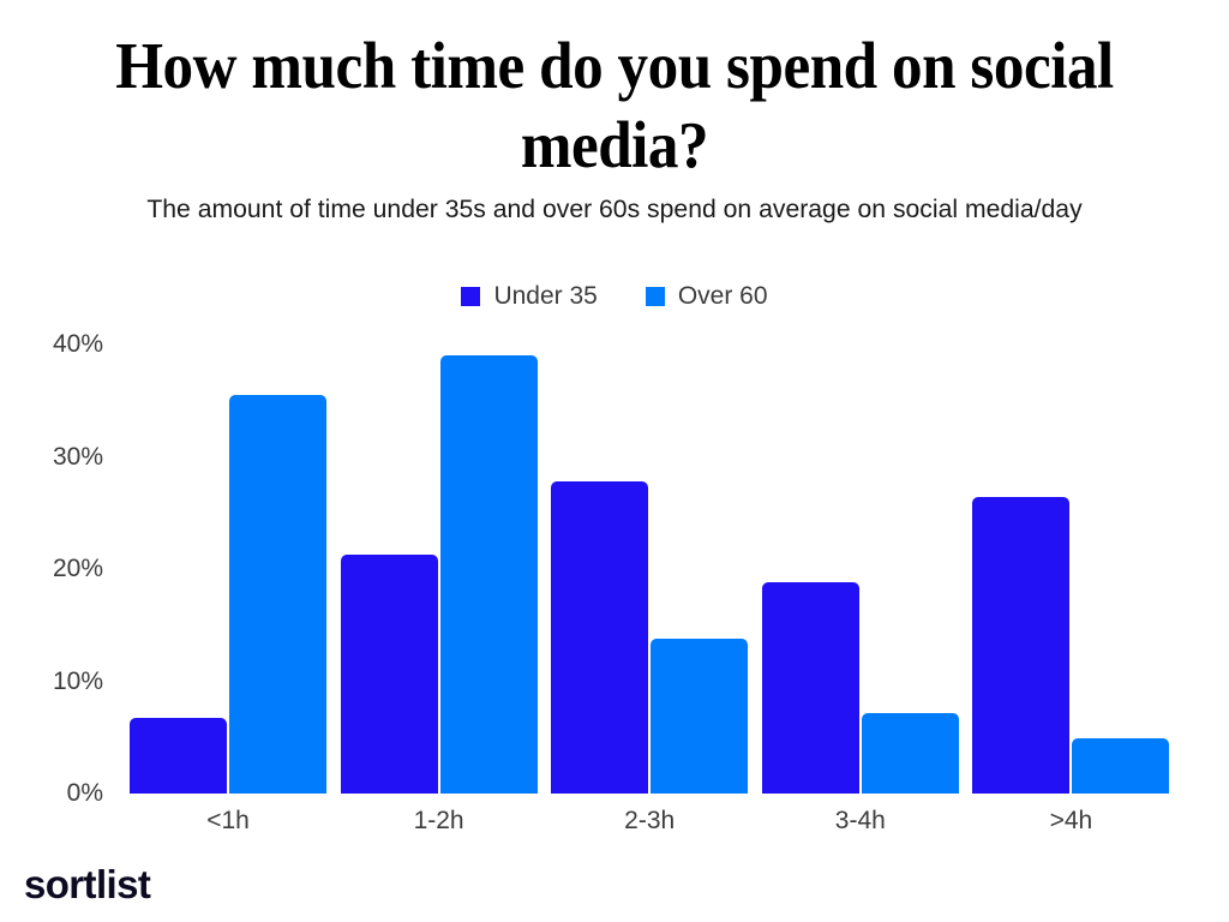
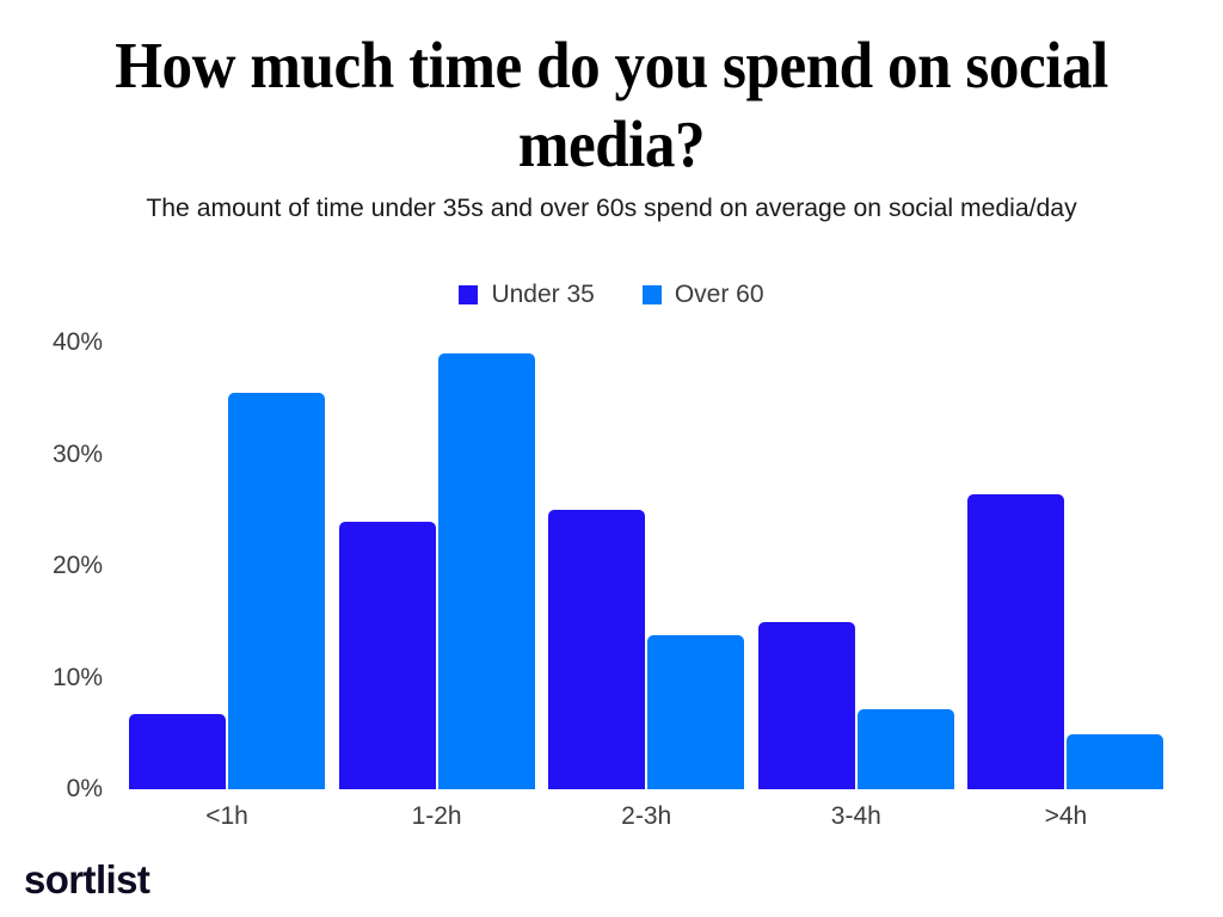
Under 35/1-2h: 21% -> 24%
Under 35/2-3h: 28% -> 25%
Under 35/3-4h: 19% -> 15%
